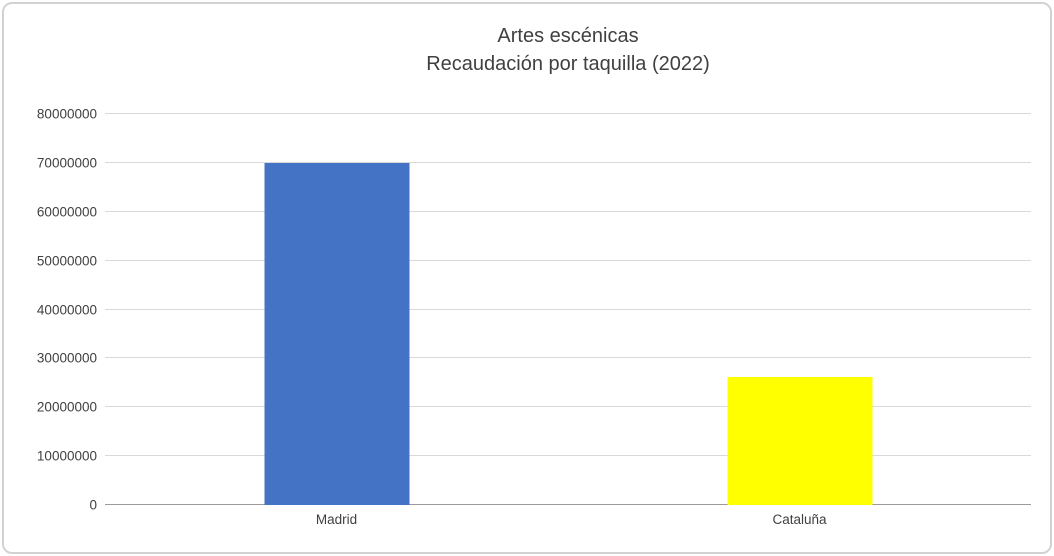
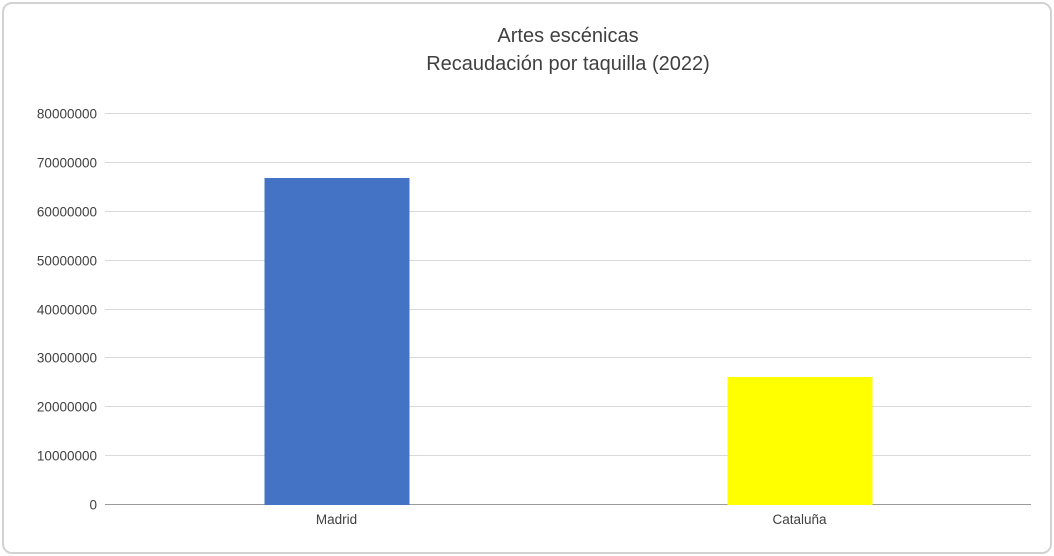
Madrid: 70000000 -> 67000000
